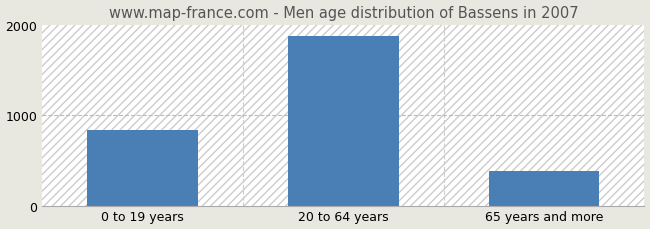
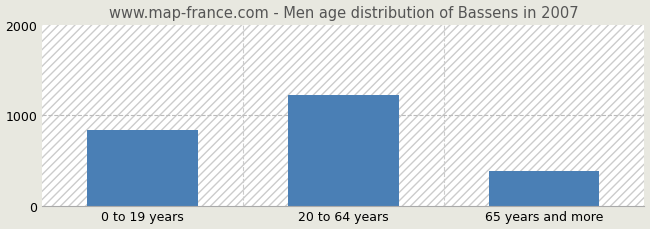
20 to 64 years: 1880 -> 1220
